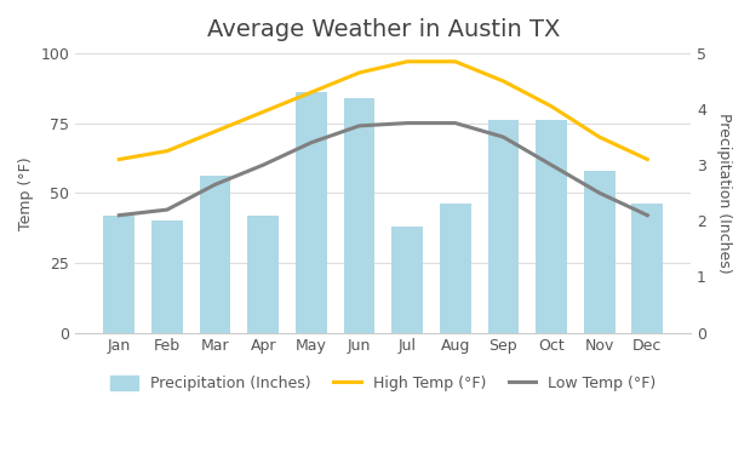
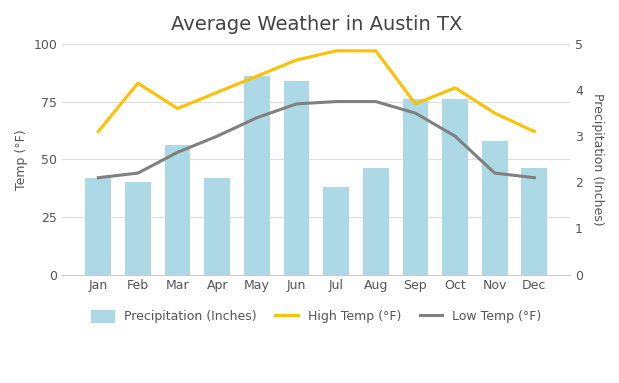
High Temp (°F)/Feb: 65 -> 83
High Temp (°F)/Sep: 90 -> 74
Low Temp (°F)/Nov: 50 -> 44
